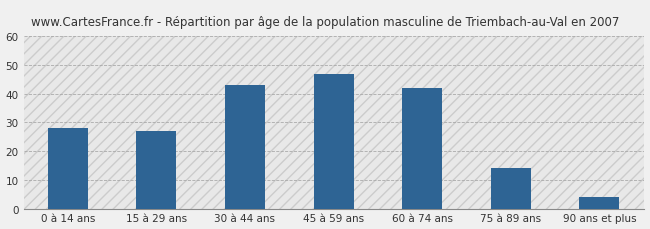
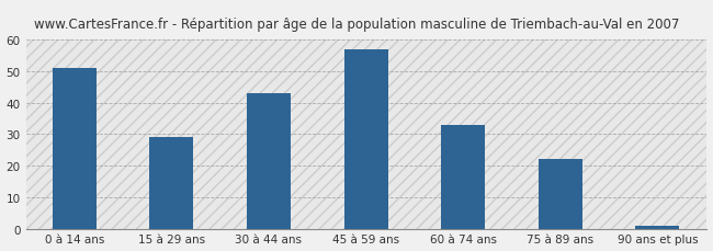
0 à 14 ans: 28 -> 51
15 à 29 ans: 27 -> 29
45 à 59 ans: 47 -> 57
60 à 74 ans: 42 -> 33
75 à 89 ans: 14 -> 22
90 ans et plus: 4 -> 1
